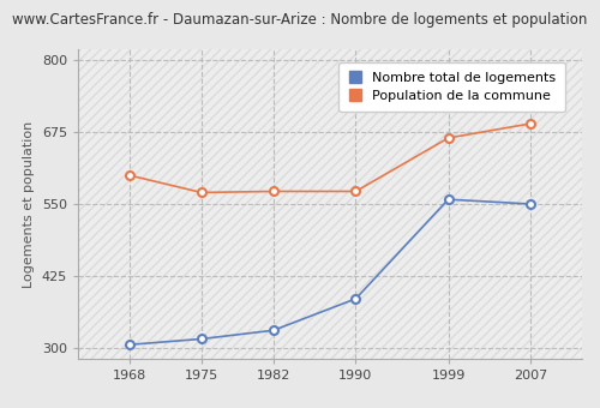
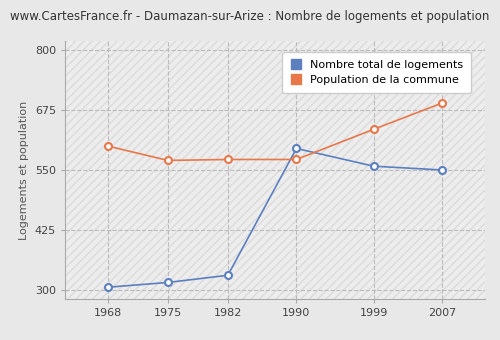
Nombre total de logements/1990: 385 -> 595
Population de la commune/1999: 665 -> 635
